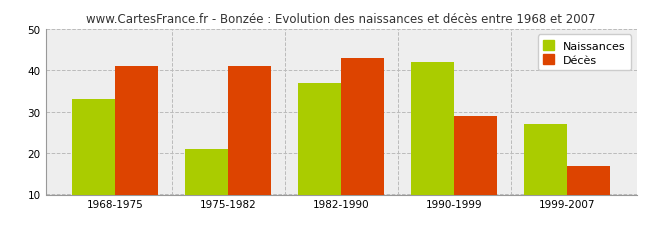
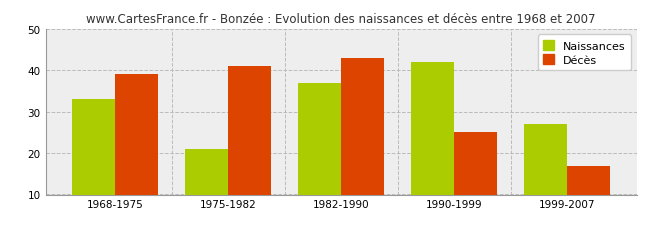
Décès/1968-1975: 41 -> 39
Décès/1990-1999: 29 -> 25
